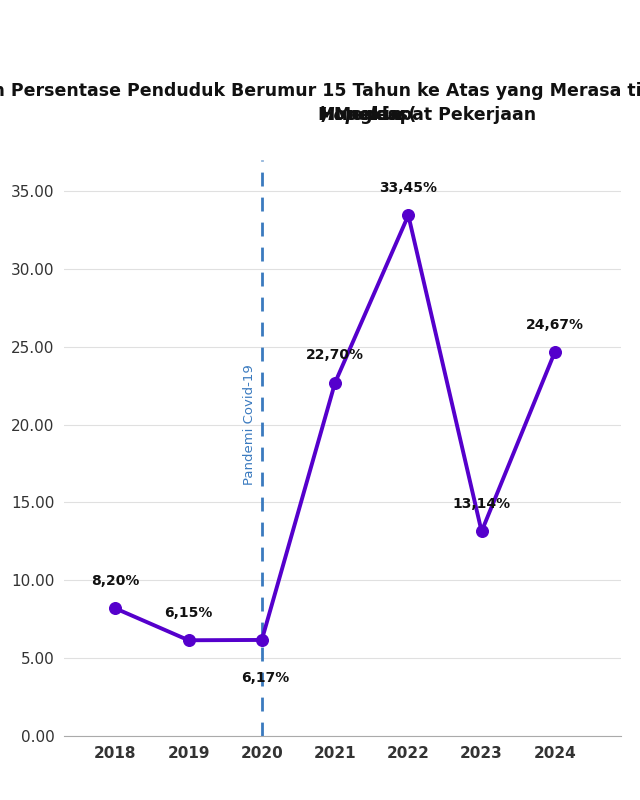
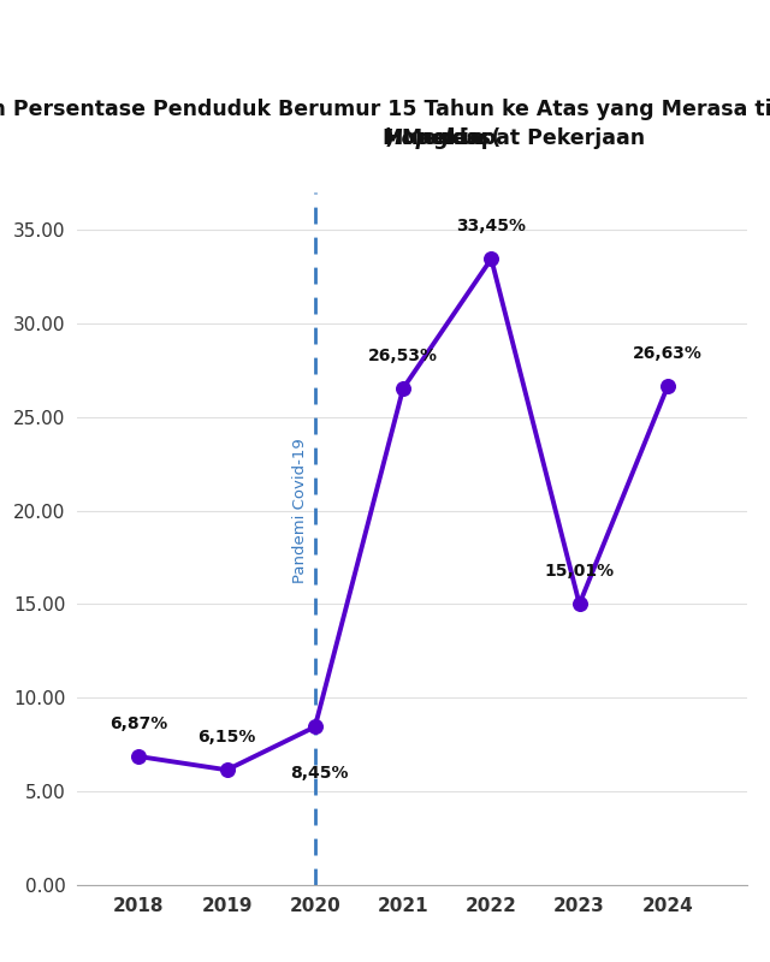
2018: 8,20% -> 6,87%
2020: 6,17% -> 8,45%
2021: 22,70% -> 26,53%
2023: 13,14% -> 15,01%
2024: 24,67% -> 26,63%
